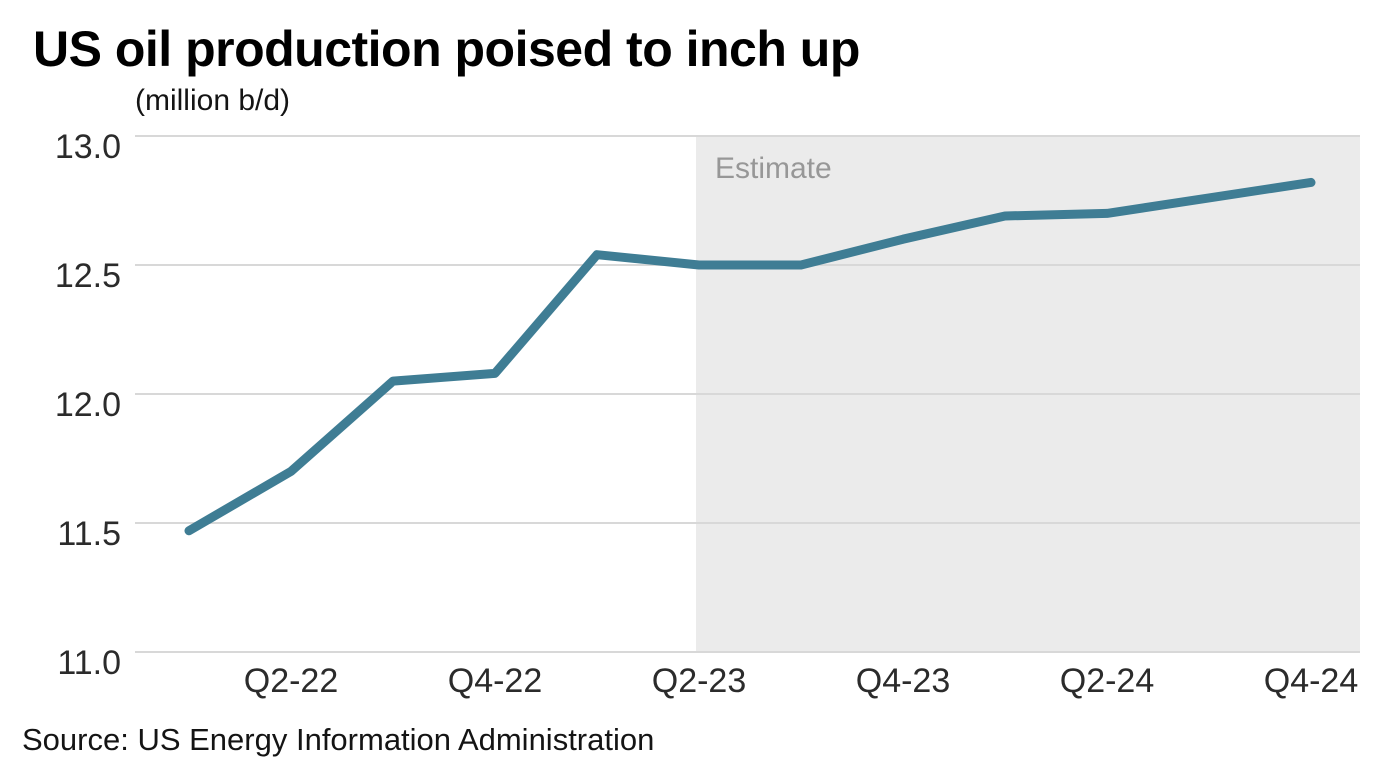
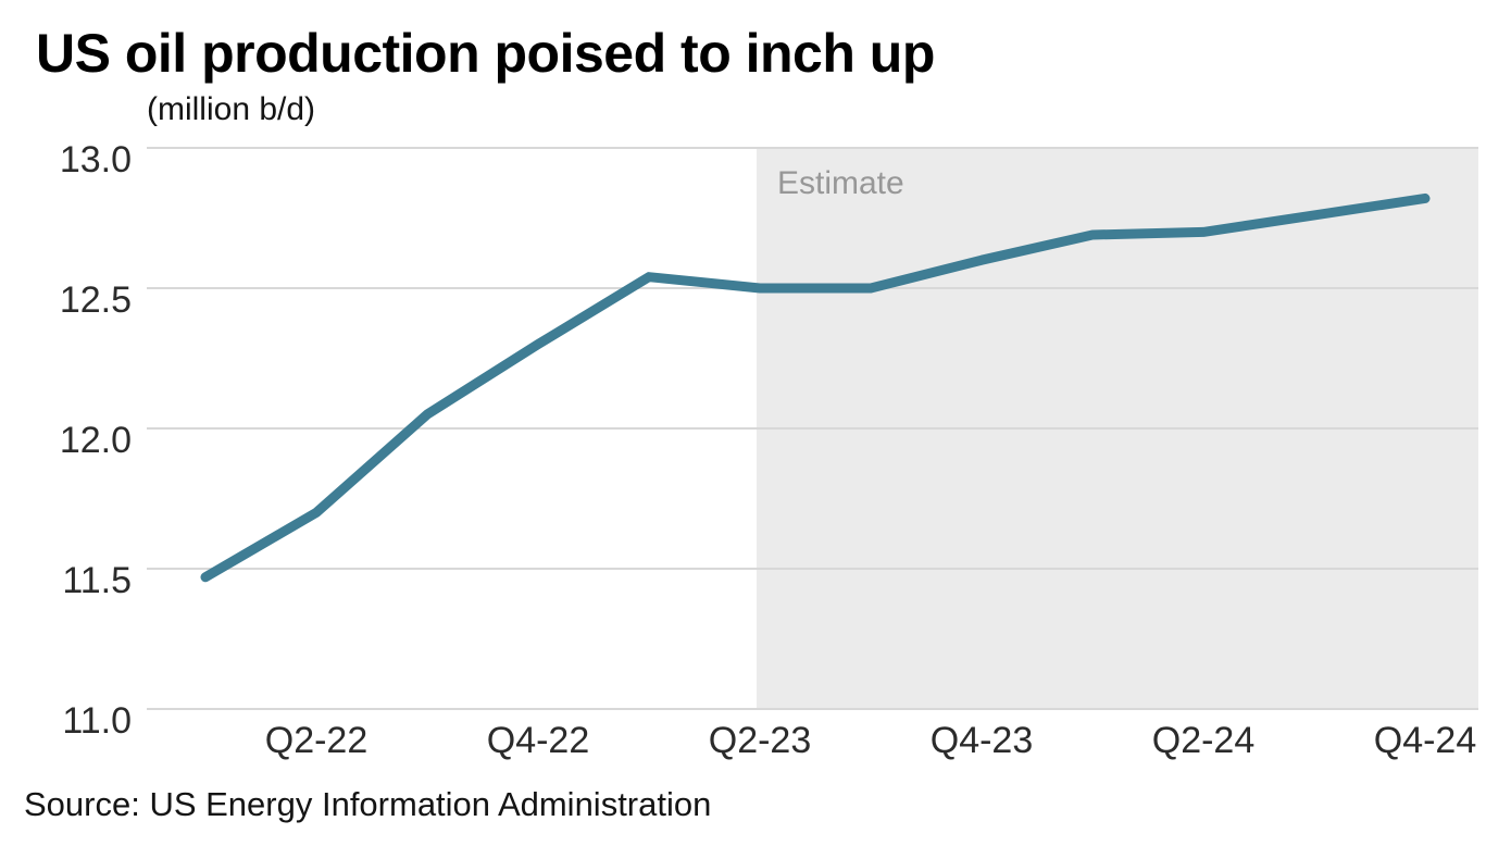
Q4-22: 12.08 -> 12.30
